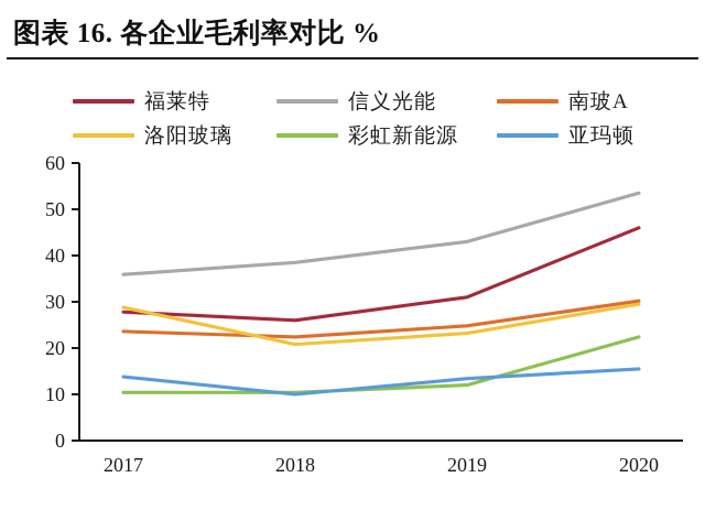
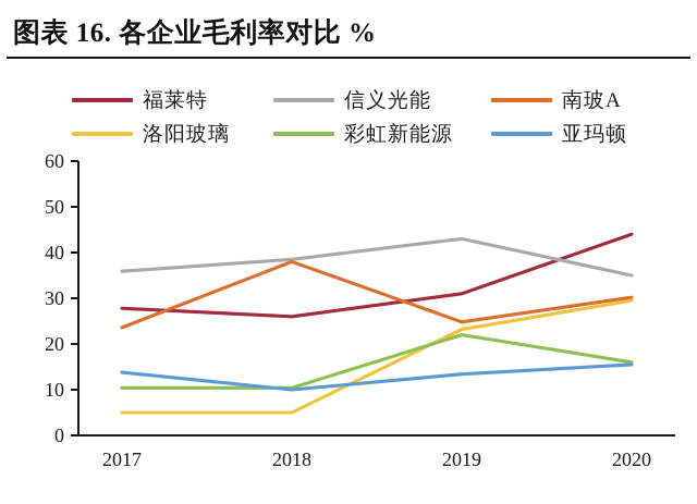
洛阳玻璃/2017: 29 -> 5
南玻A/2018: 22 -> 38
洛阳玻璃/2018: 21 -> 5
彩虹新能源/2019: 12 -> 22
福莱特/2020: 46 -> 44
信义光能/2020: 54 -> 35
彩虹新能源/2020: 22 -> 16
